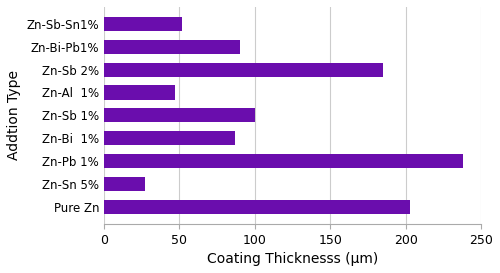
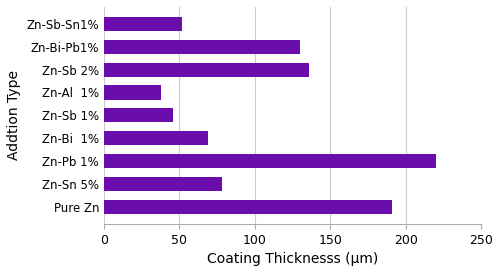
Zn-Bi-Pb1%: 90 -> 130
Zn-Sb 2%: 185 -> 136
Zn-Al 1%: 47 -> 38
Zn-Sb 1%: 100 -> 46
Zn-Bi 1%: 87 -> 69
Zn-Pb 1%: 238 -> 220
Zn-Sn 5%: 27 -> 78
Pure Zn: 203 -> 191
